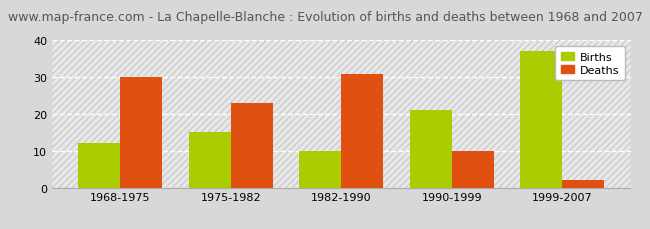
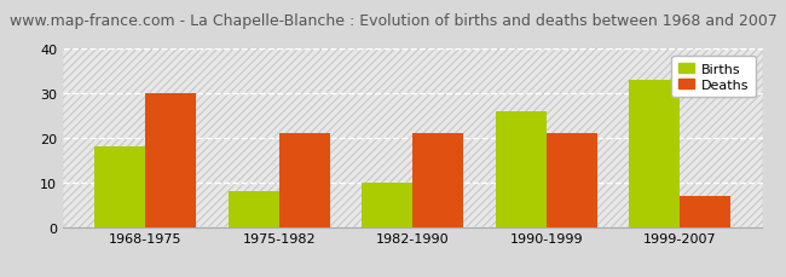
Births/1968-1975: 12 -> 18
Births/1975-1982: 15 -> 8
Deaths/1975-1982: 23 -> 21
Deaths/1982-1990: 31 -> 21
Births/1990-1999: 21 -> 26
Deaths/1990-1999: 10 -> 21
Births/1999-2007: 37 -> 33
Deaths/1999-2007: 2 -> 7
